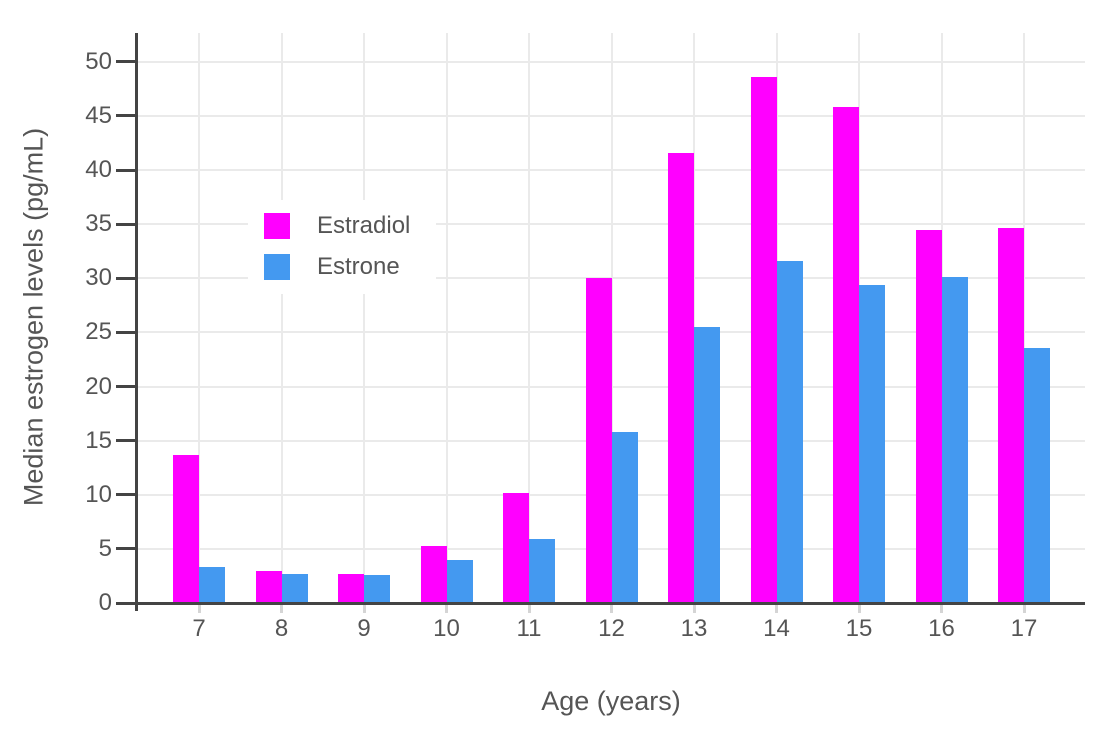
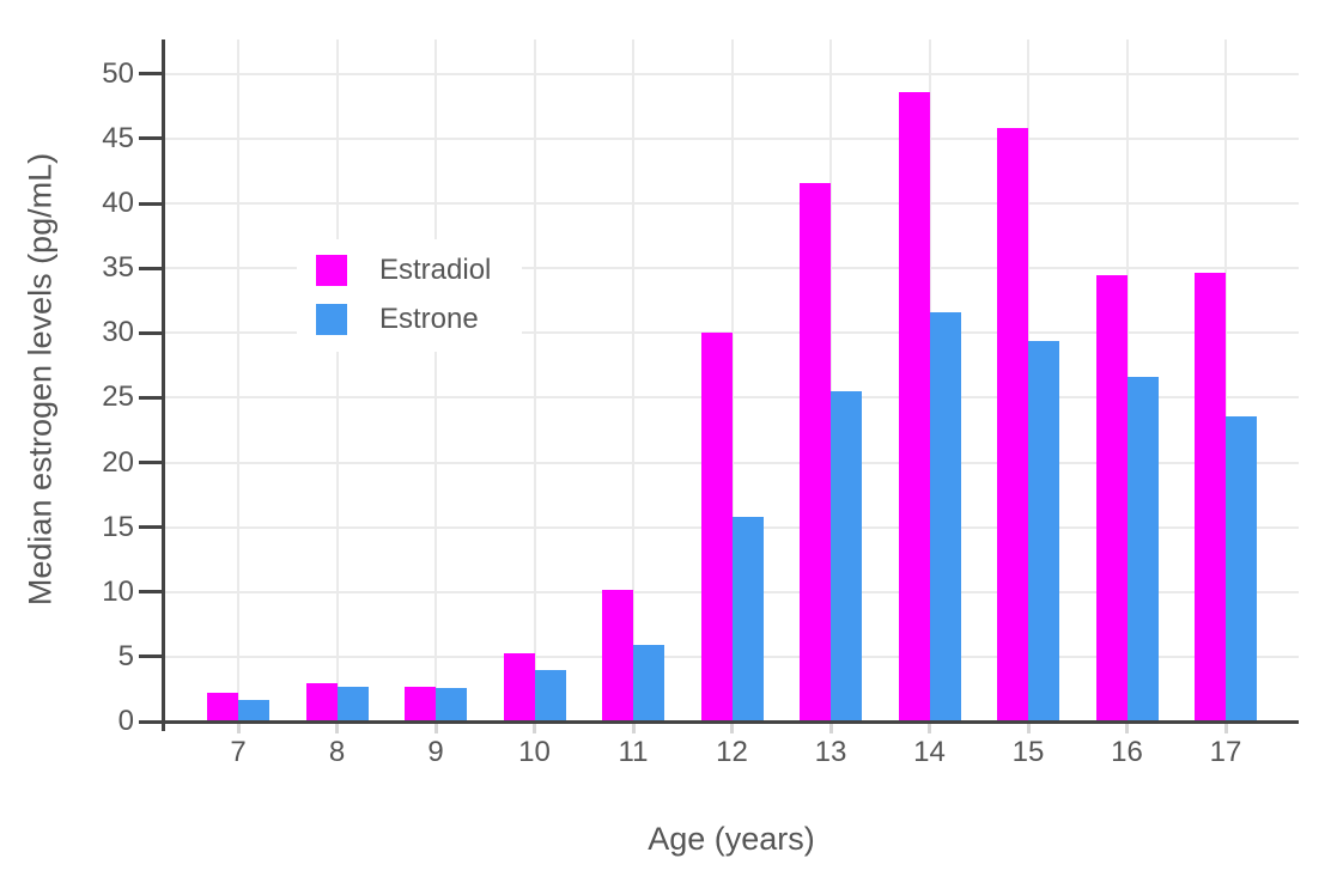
Estradiol/7: 13.7 -> 2.2
Estrone/7: 3.3 -> 1.7
Estrone/16: 30.1 -> 26.6
